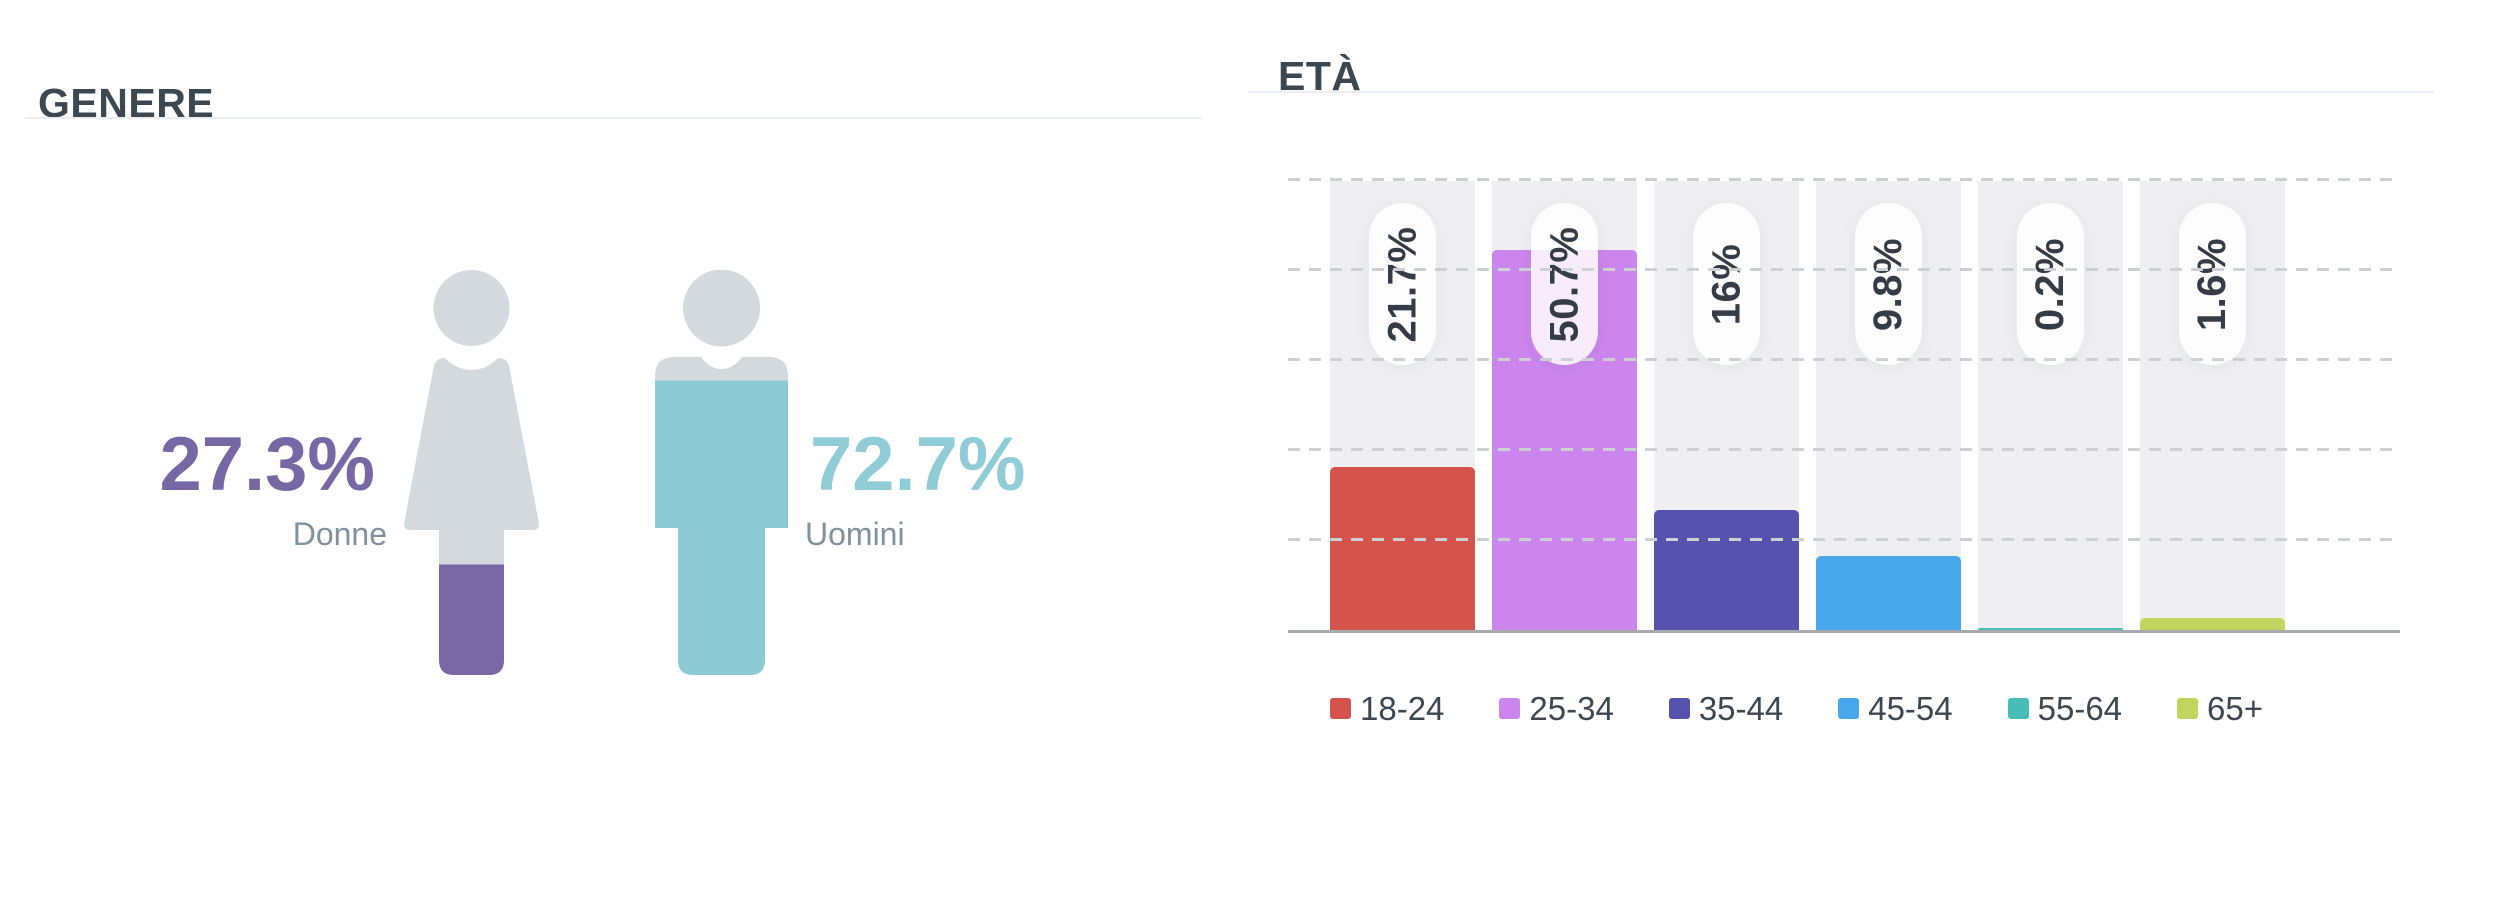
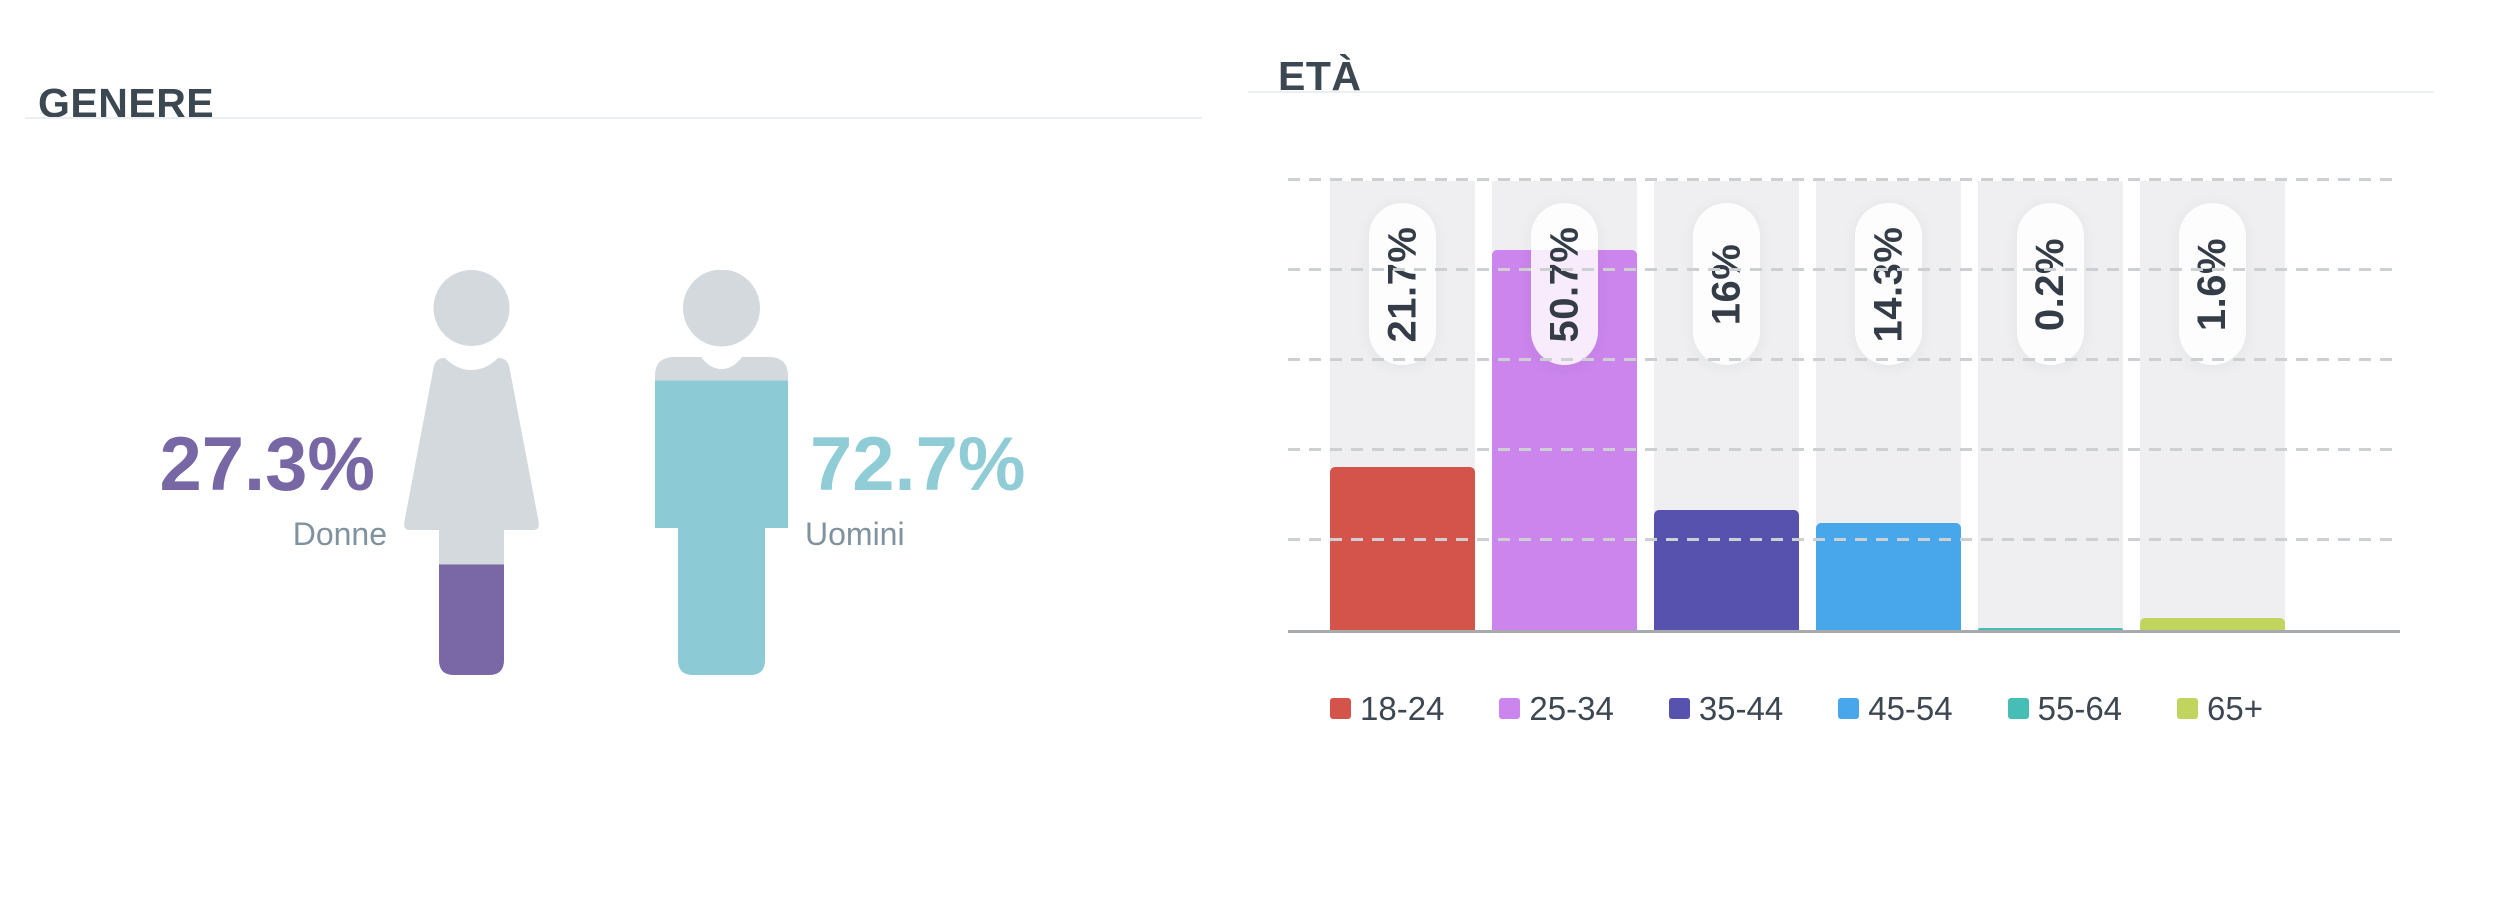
ETÀ/45-54: 9.8% -> 14.3%
